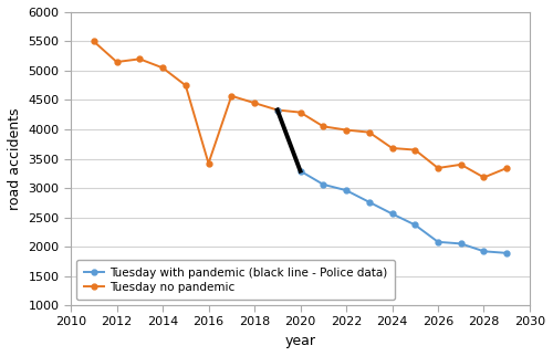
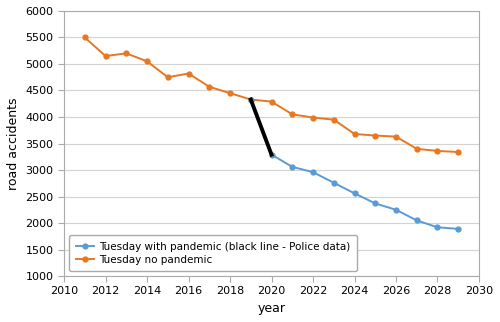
Tuesday no pandemic/2016: 3420 -> 4820
Tuesday no pandemic/2026: 3340 -> 3630
Tuesday with pandemic (black line - Police data)/2026: 2080 -> 2250
Tuesday no pandemic/2028: 3180 -> 3360
